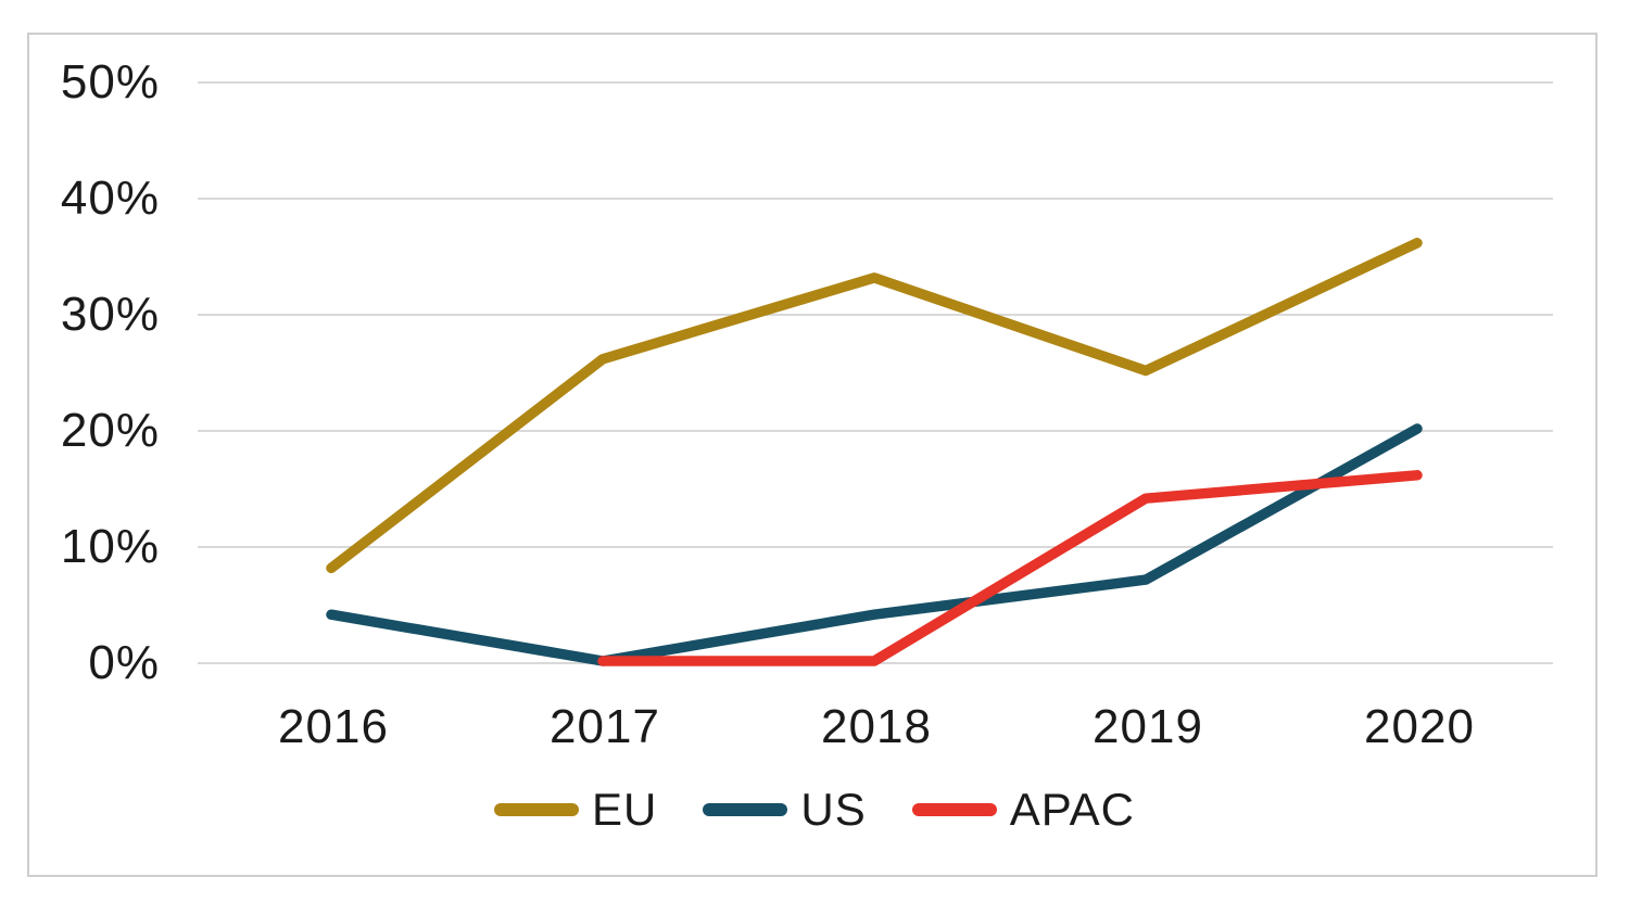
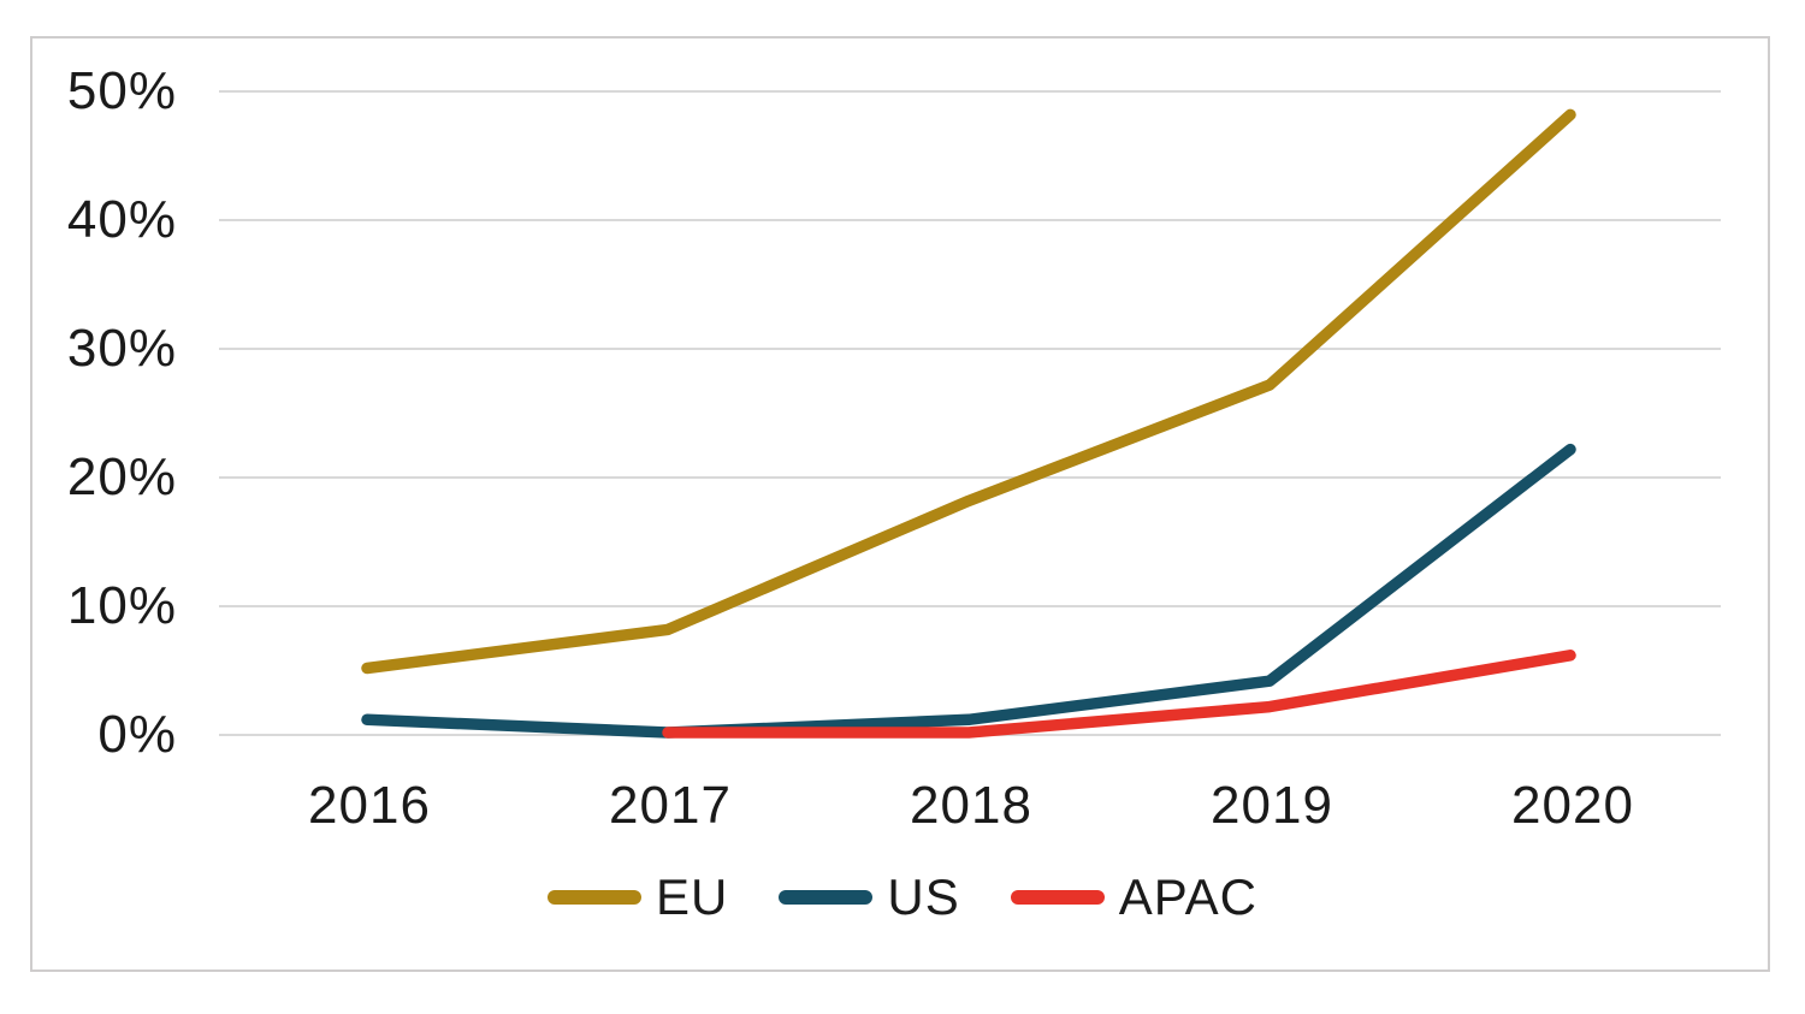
EU/2016: 8% -> 5%
US/2016: 4% -> 1%
EU/2017: 26% -> 8%
EU/2018: 33% -> 18%
US/2018: 4% -> 1%
EU/2019: 25% -> 27%
US/2019: 7% -> 4%
APAC/2019: 14% -> 2%
EU/2020: 36% -> 48%
US/2020: 20% -> 22%
APAC/2020: 16% -> 6%
